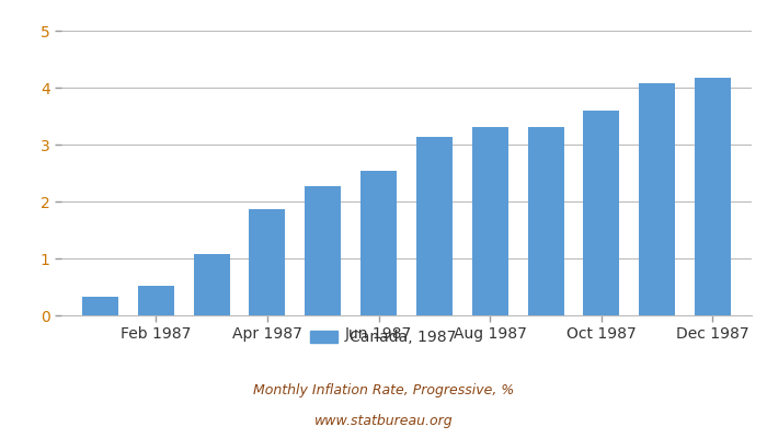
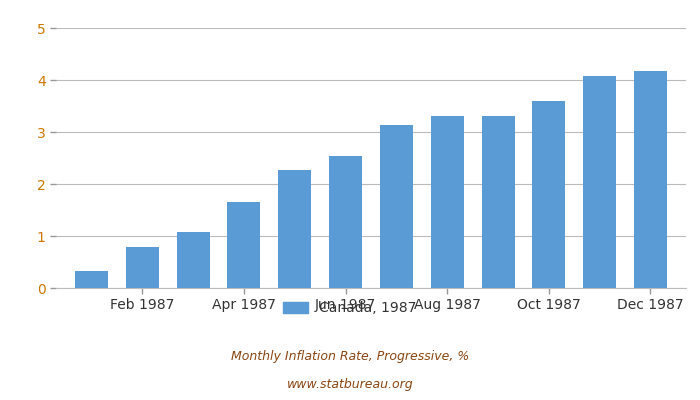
Feb 1987: 0.52 -> 0.78
Apr 1987: 1.86 -> 1.65
